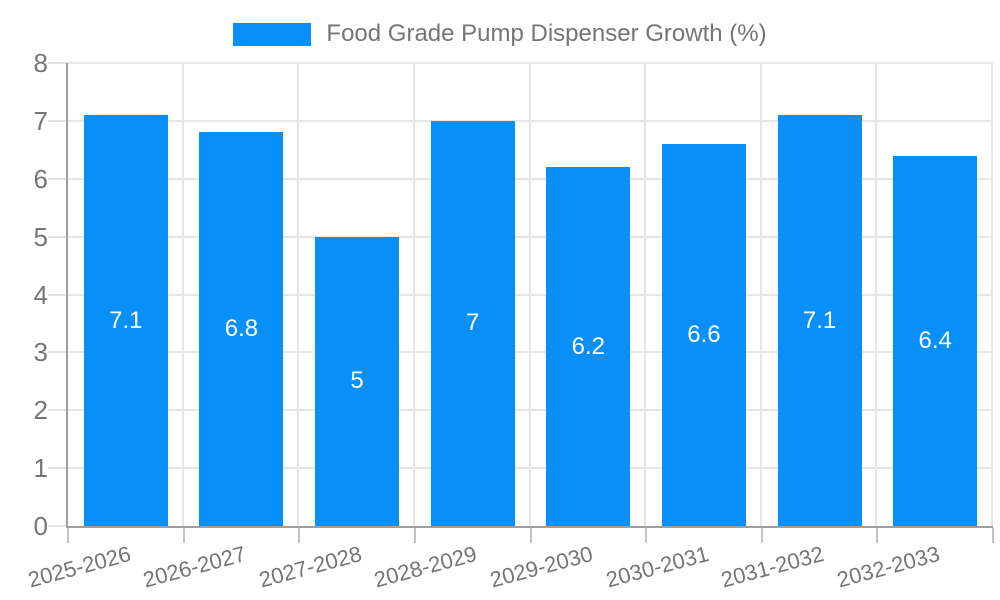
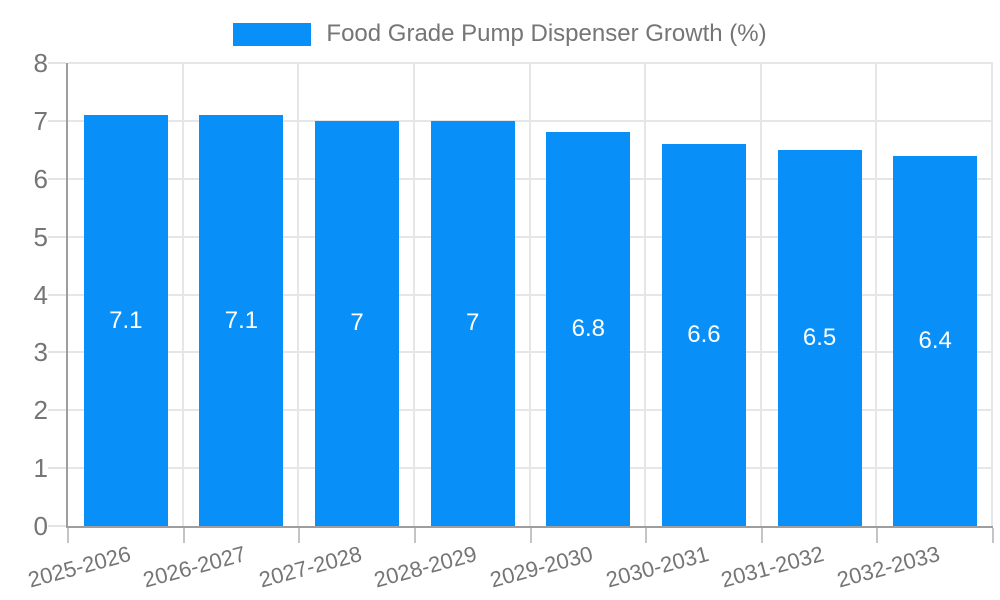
2026-2027: 6.8 -> 7.1
2027-2028: 5 -> 7
2029-2030: 6.2 -> 6.8
2031-2032: 7.1 -> 6.5
